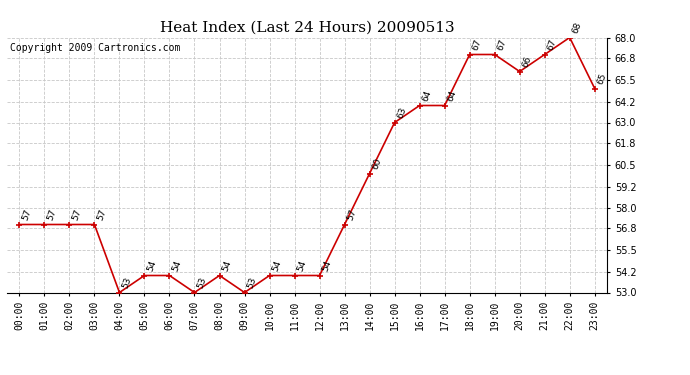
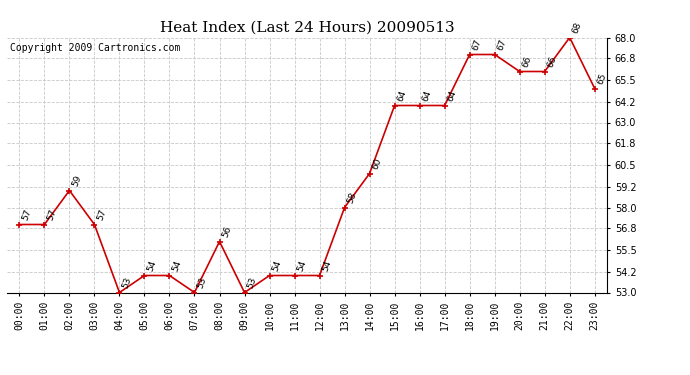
02:00: 57 -> 59
08:00: 54 -> 56
13:00: 57 -> 58
15:00: 63 -> 64
21:00: 67 -> 66
